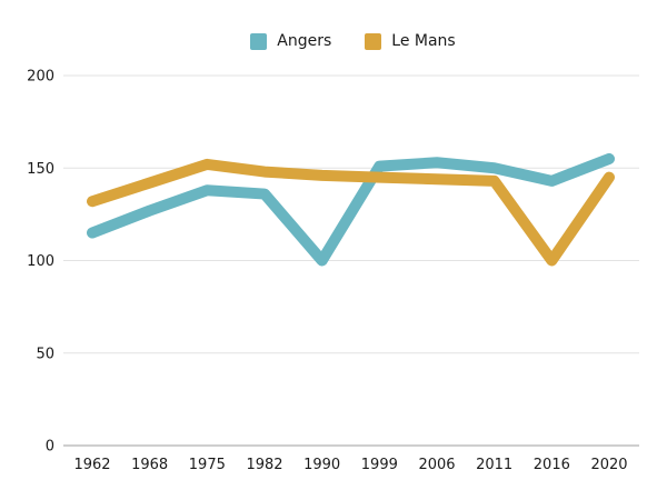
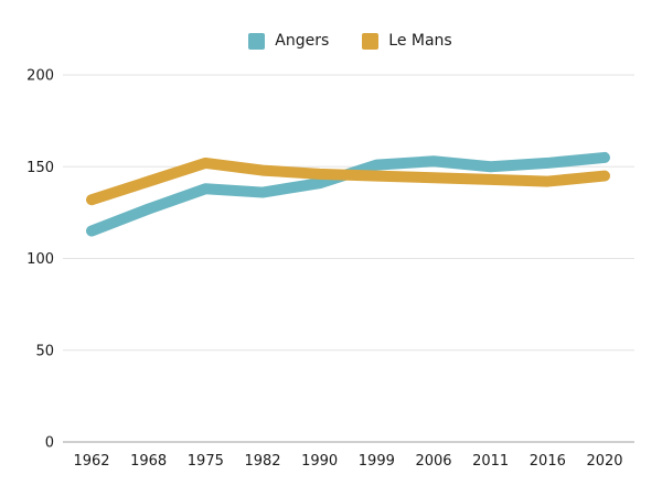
Angers/1990: 100 -> 141
Angers/2016: 143 -> 152
Le Mans/2016: 100 -> 142
